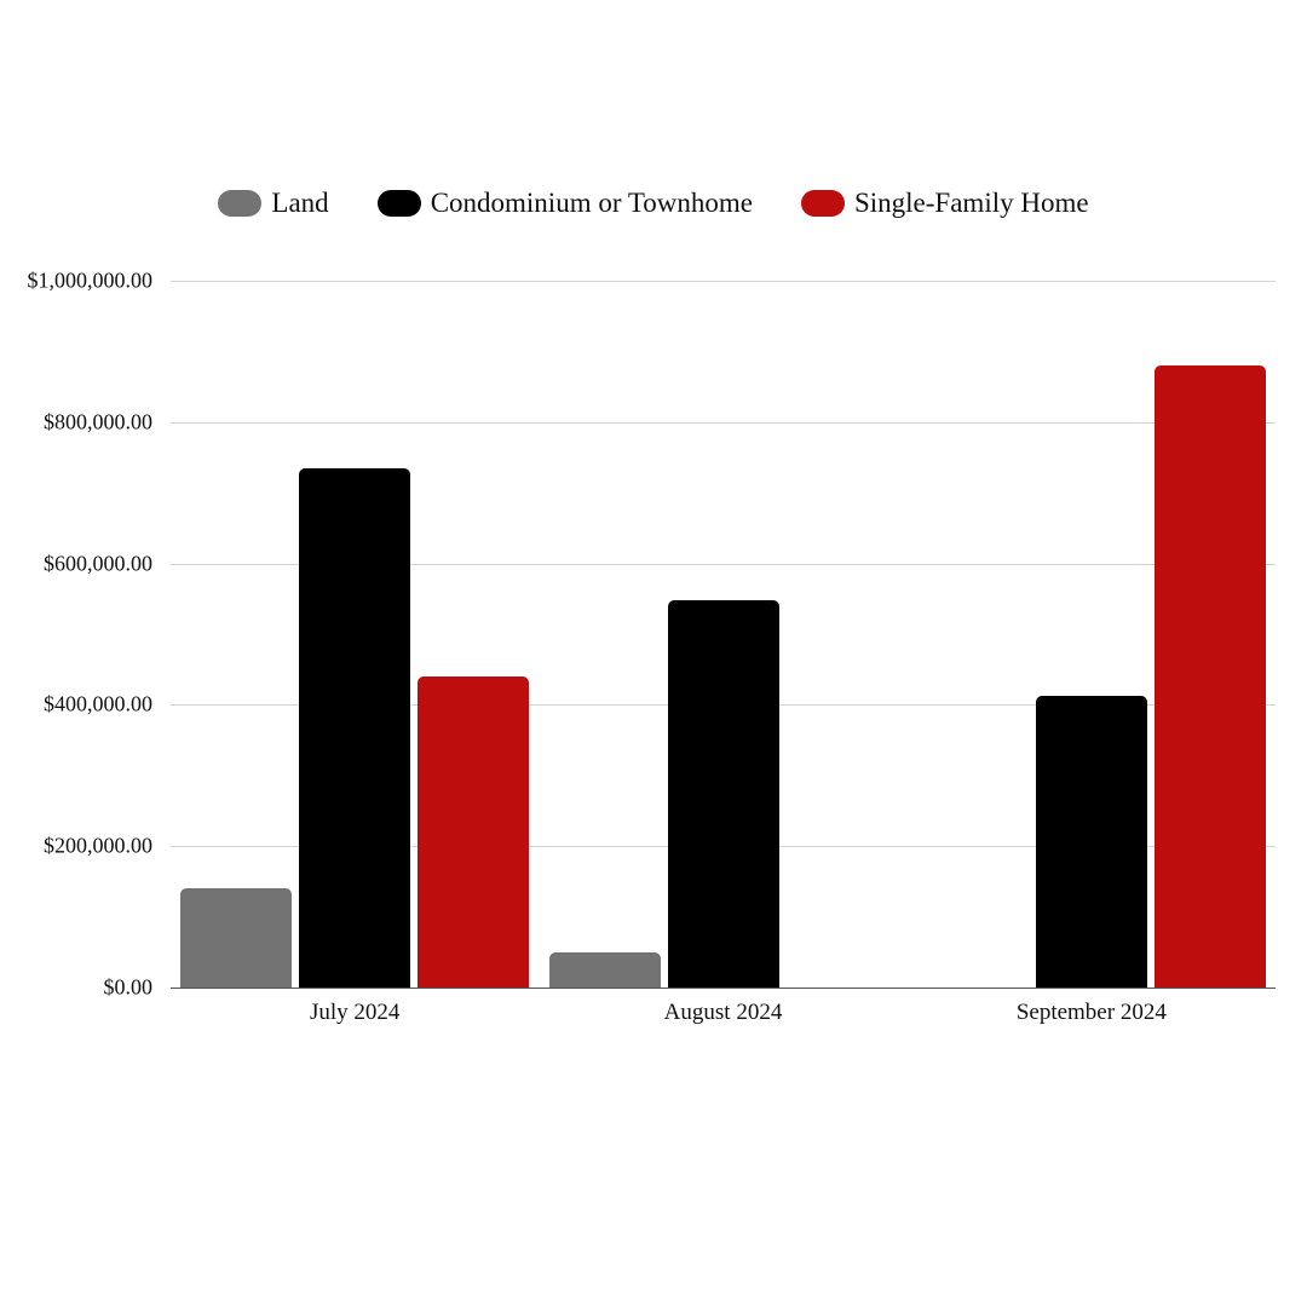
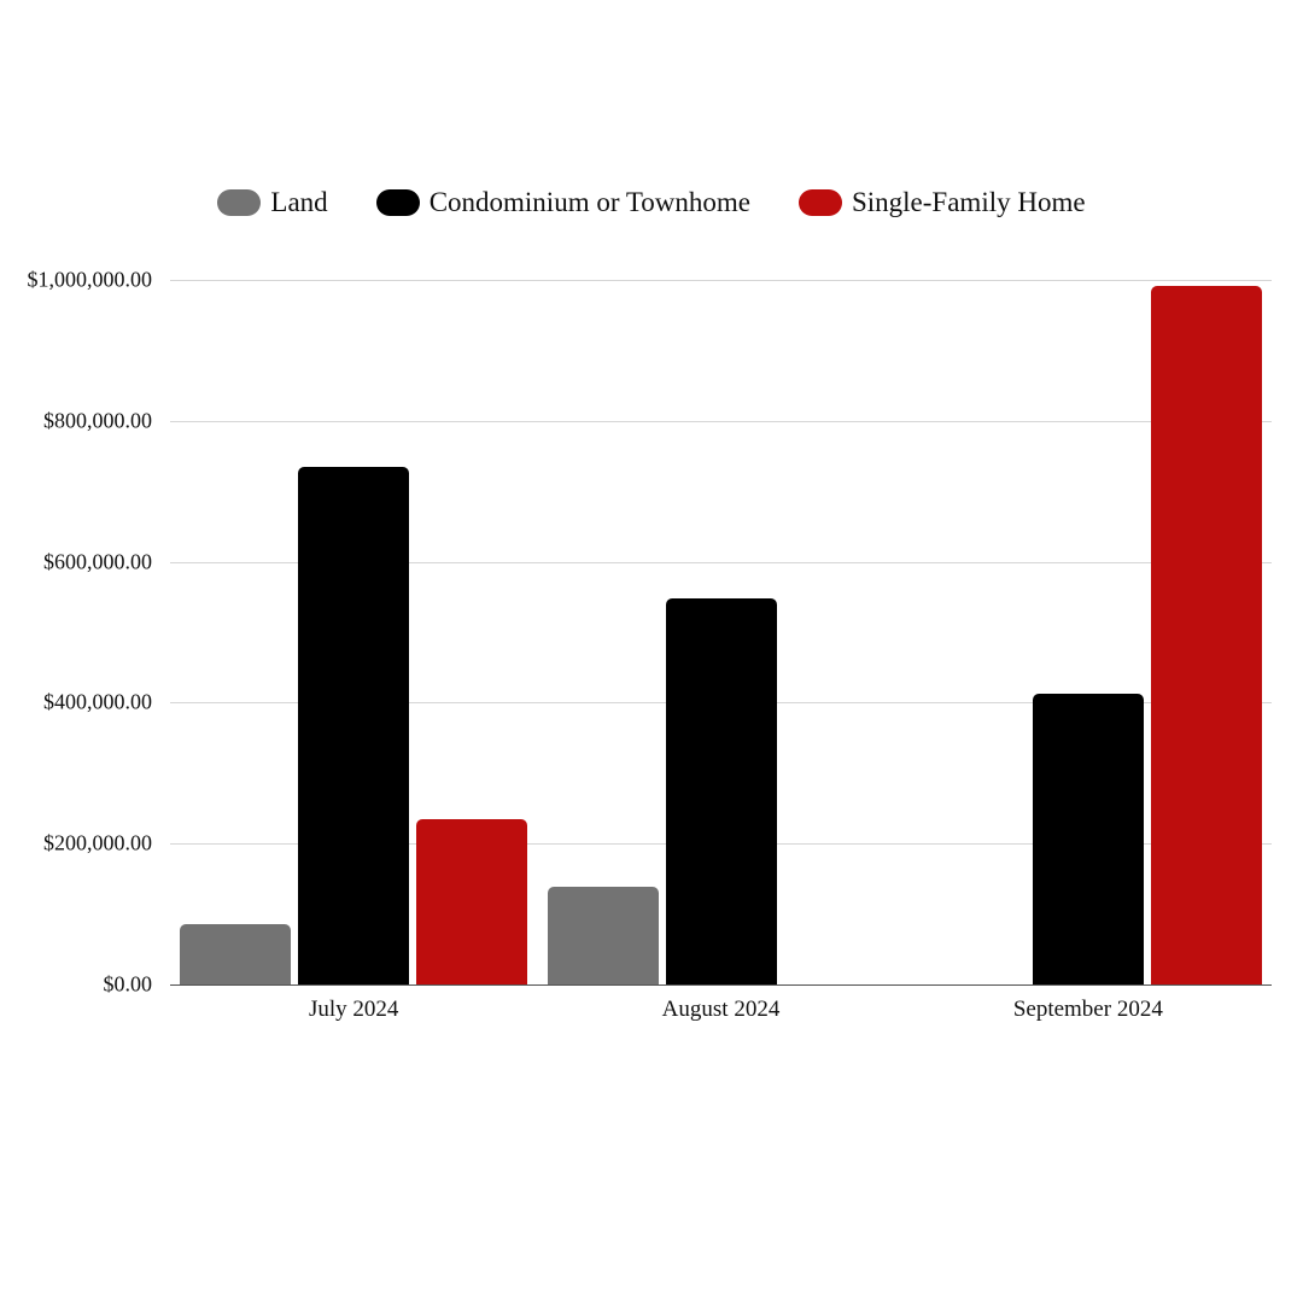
Land/July 2024: $140000 -> $80000
Single-Family Home/July 2024: $440000 -> $240000
Land/August 2024: $50000 -> $140000
Single-Family Home/September 2024: $880000 -> $990000
